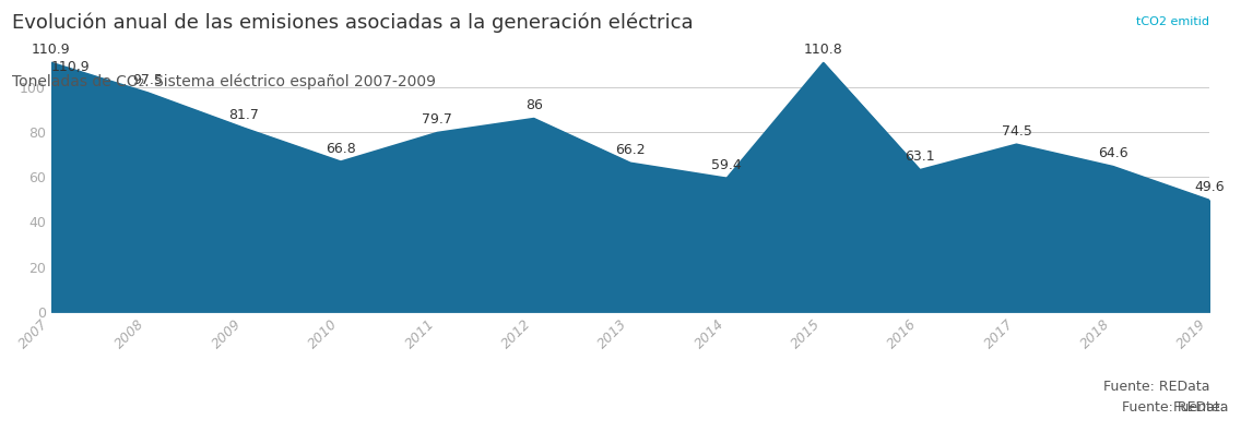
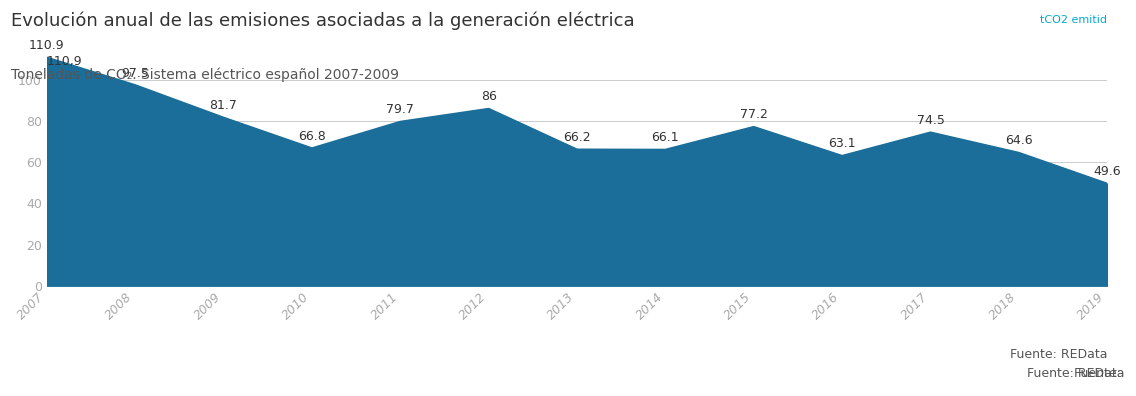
2014: 59.4 -> 66.1
2015: 110.8 -> 77.2
